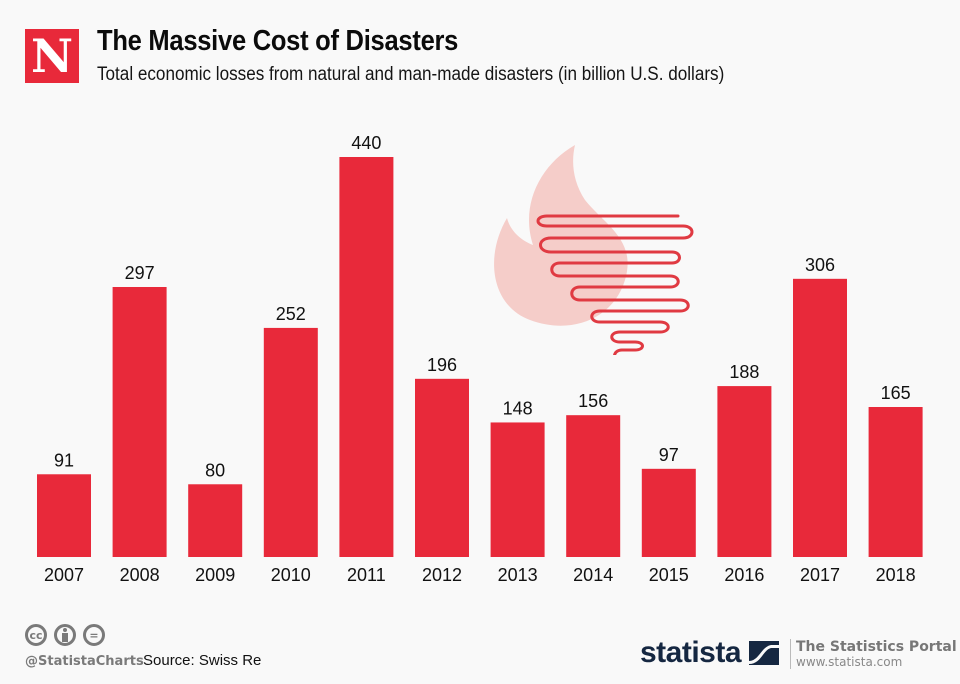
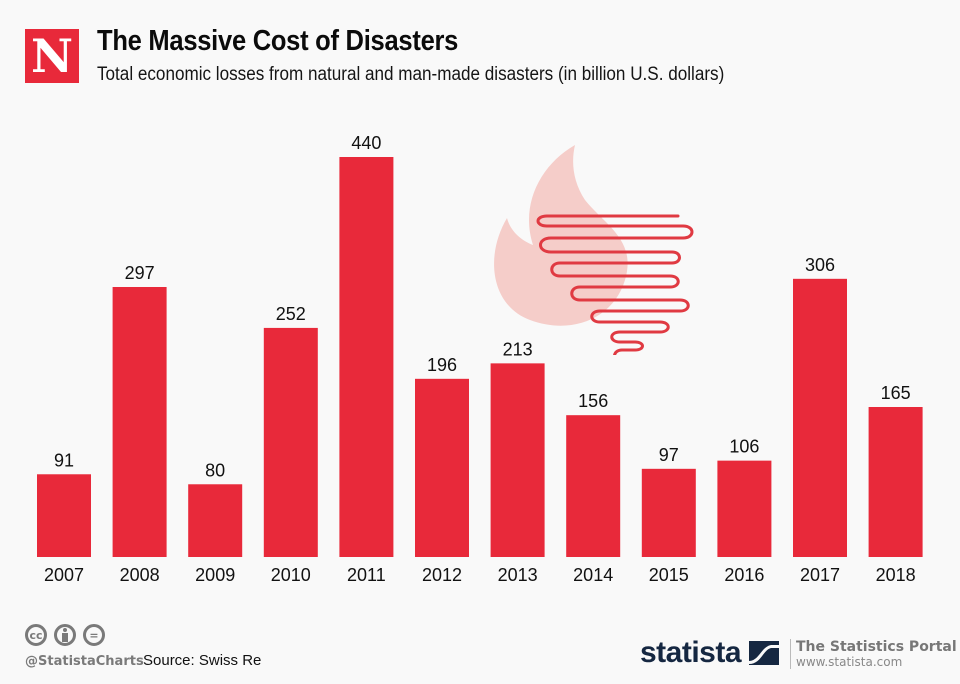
2013: 148 -> 213
2016: 188 -> 106
